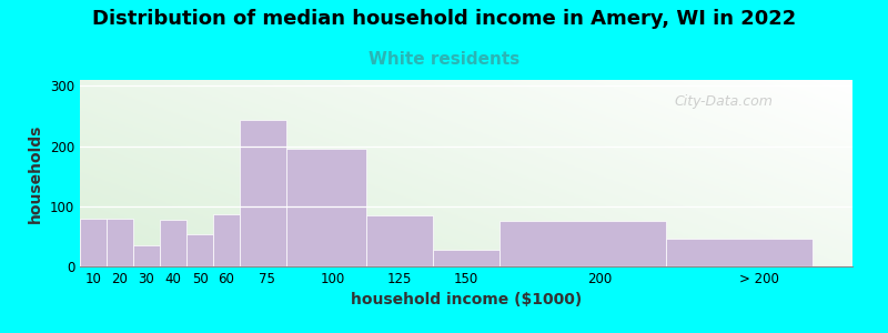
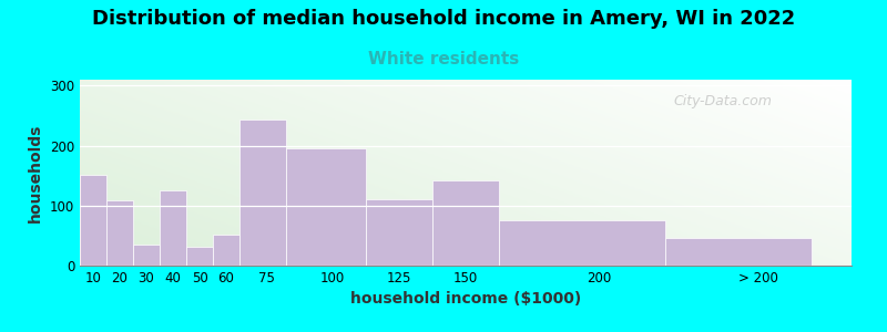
10: 80 -> 152
20: 80 -> 108
40: 78 -> 126
50: 53 -> 32
60: 87 -> 52
125: 85 -> 110
150: 28 -> 142
